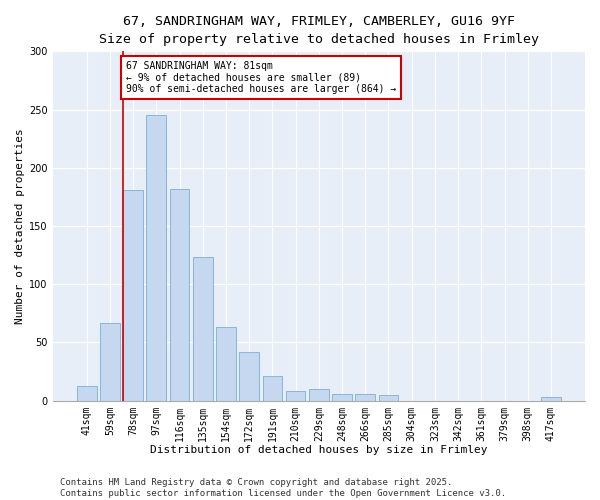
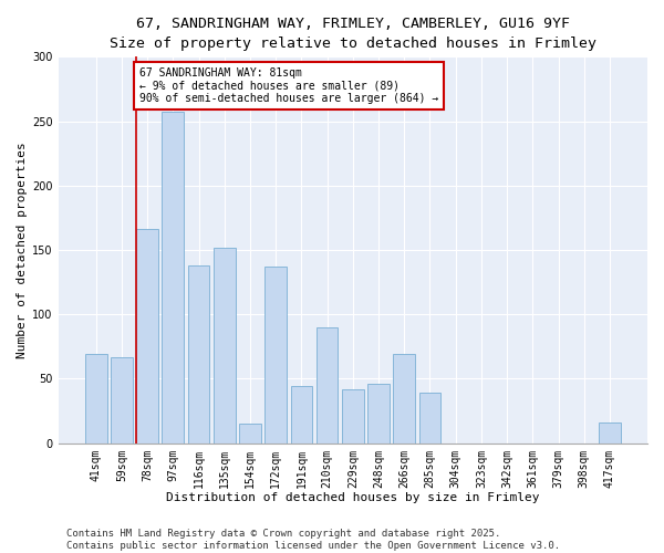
41sqm: 13 -> 69
78sqm: 181 -> 166
97sqm: 245 -> 257
116sqm: 182 -> 138
135sqm: 123 -> 152
154sqm: 63 -> 15
172sqm: 42 -> 137
191sqm: 21 -> 44
210sqm: 8 -> 90
229sqm: 10 -> 42
248sqm: 6 -> 46
266sqm: 6 -> 69
285sqm: 5 -> 39
417sqm: 3 -> 16
